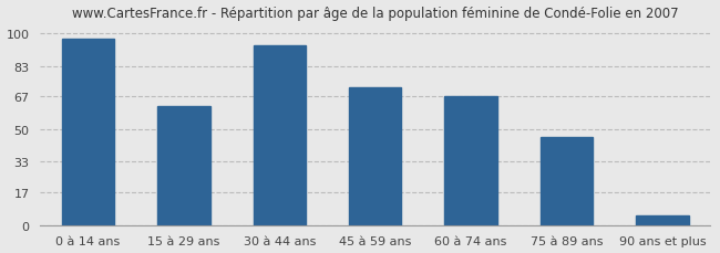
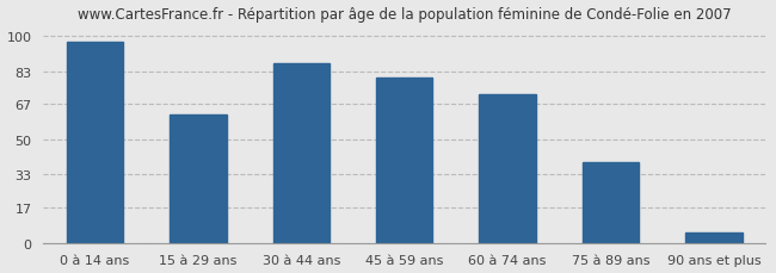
30 à 44 ans: 94 -> 87
45 à 59 ans: 72 -> 80
60 à 74 ans: 67 -> 72
75 à 89 ans: 46 -> 39
